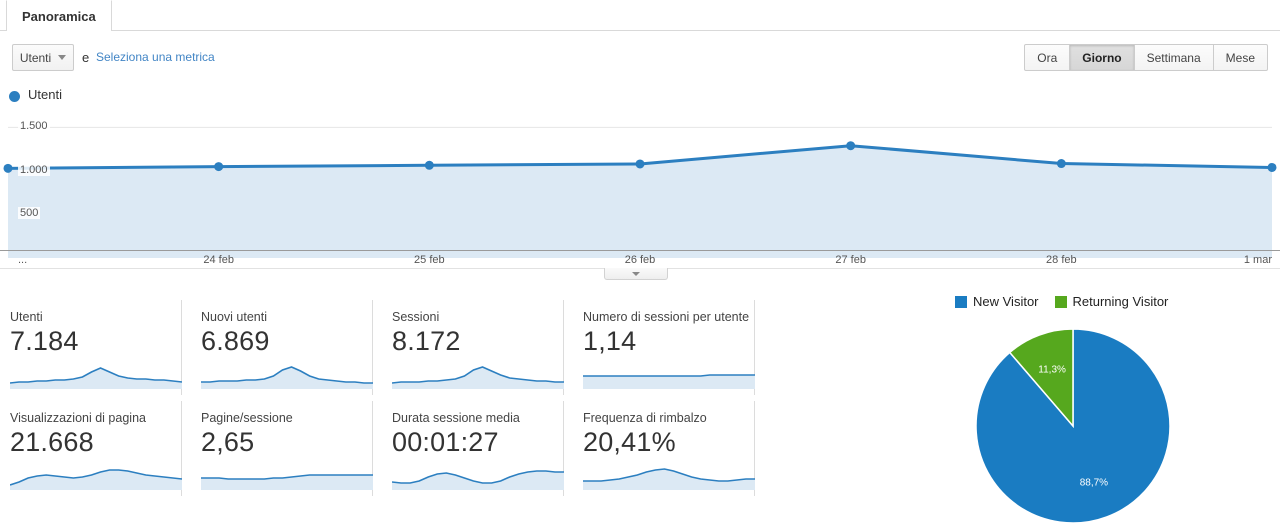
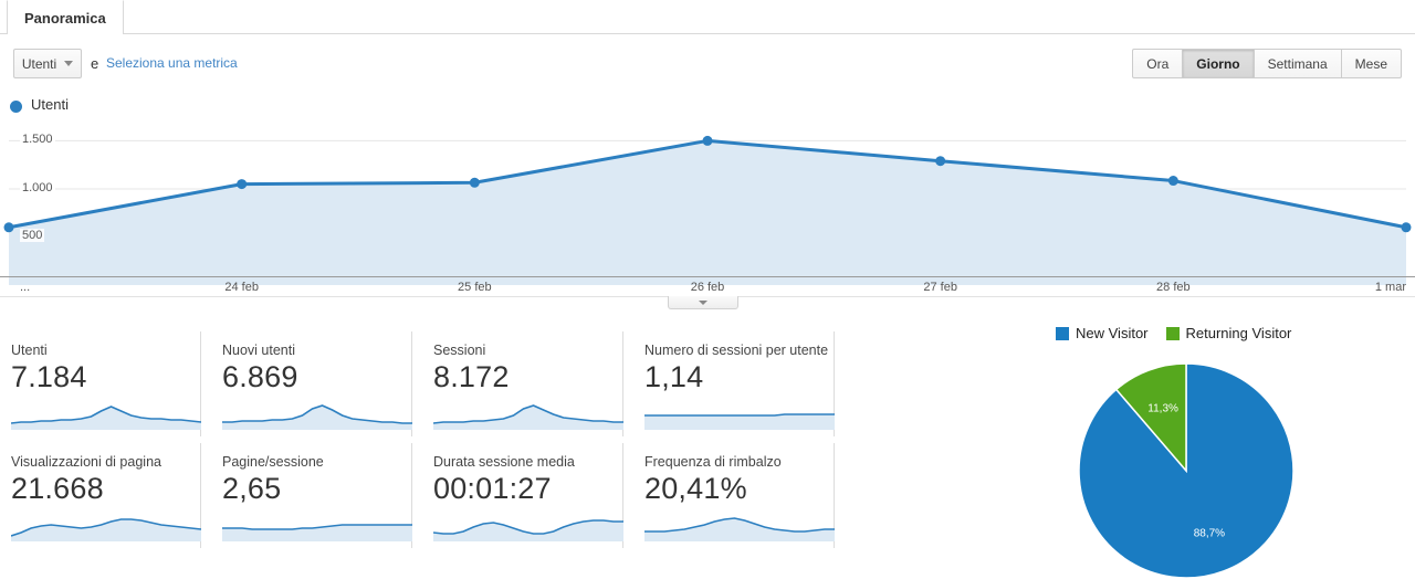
...: 1000 -> 600
26 feb: 1100 -> 1500
1 mar: 1000 -> 600
